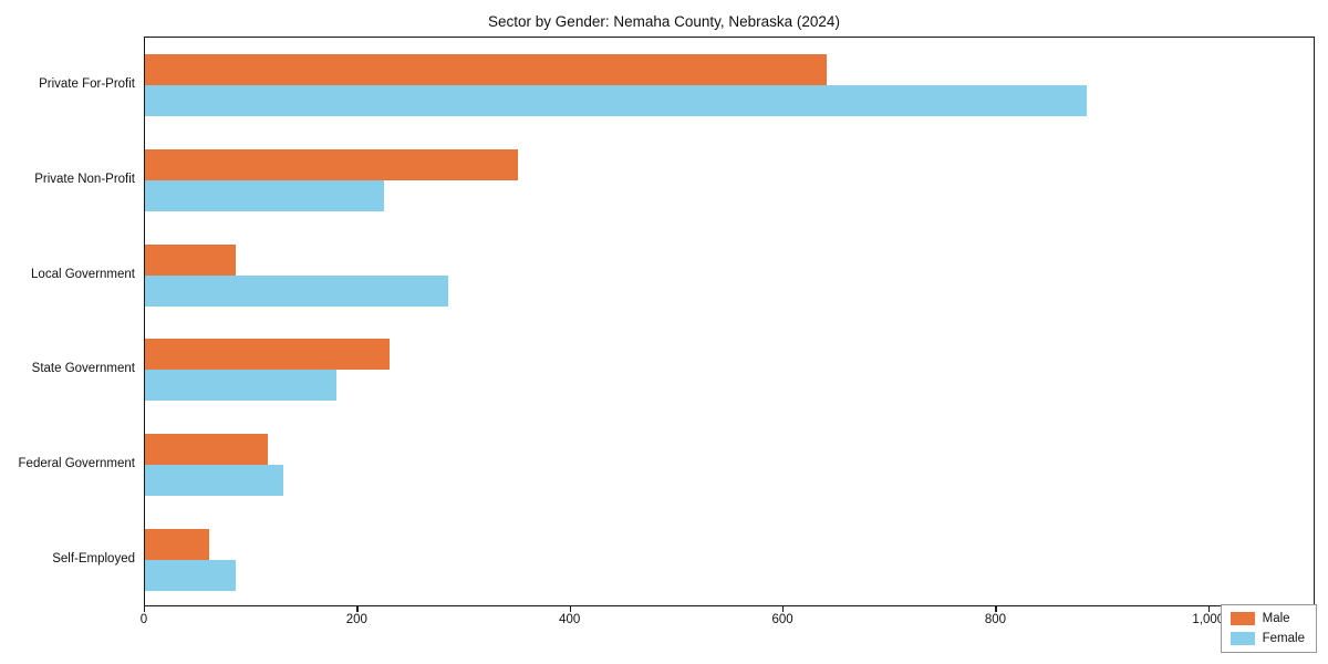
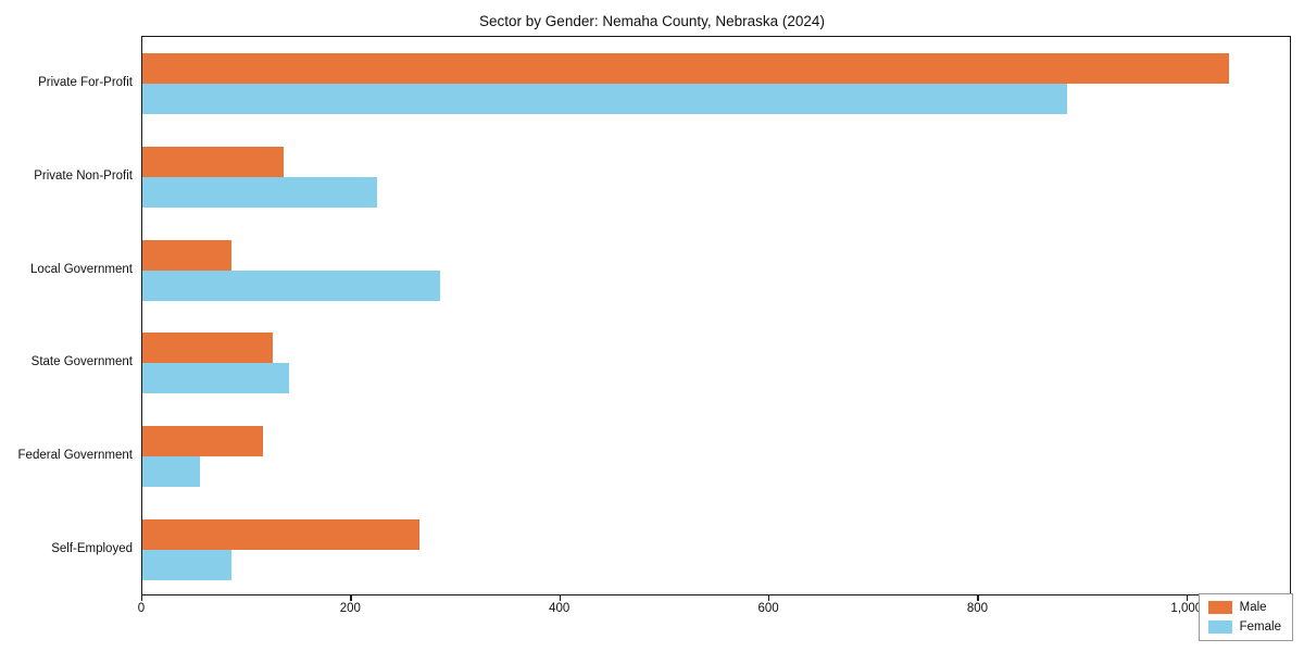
Male/Private For-Profit: 640 -> 1040
Male/Private Non-Profit: 350 -> 140
Male/State Government: 230 -> 120
Female/State Government: 180 -> 140
Female/Federal Government: 130 -> 60
Male/Self-Employed: 60 -> 260
